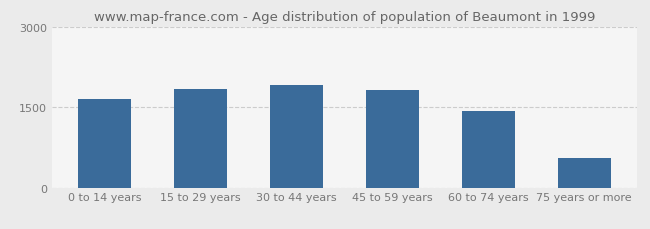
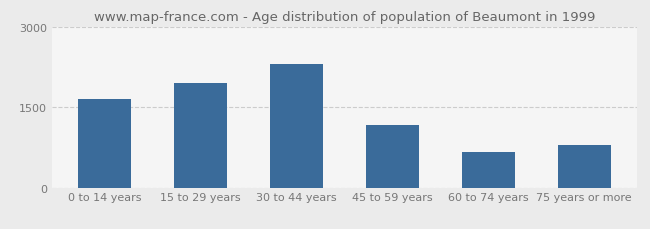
15 to 29 years: 1830 -> 1940
30 to 44 years: 1910 -> 2300
45 to 59 years: 1810 -> 1160
60 to 74 years: 1430 -> 660
75 years or more: 560 -> 800
